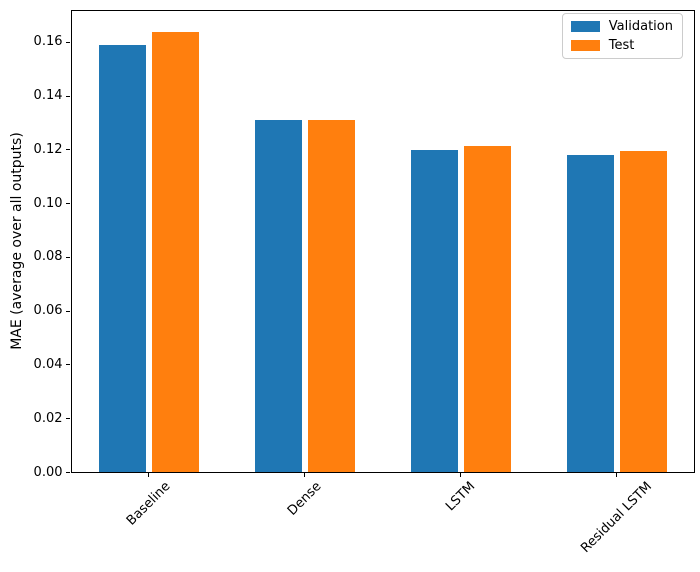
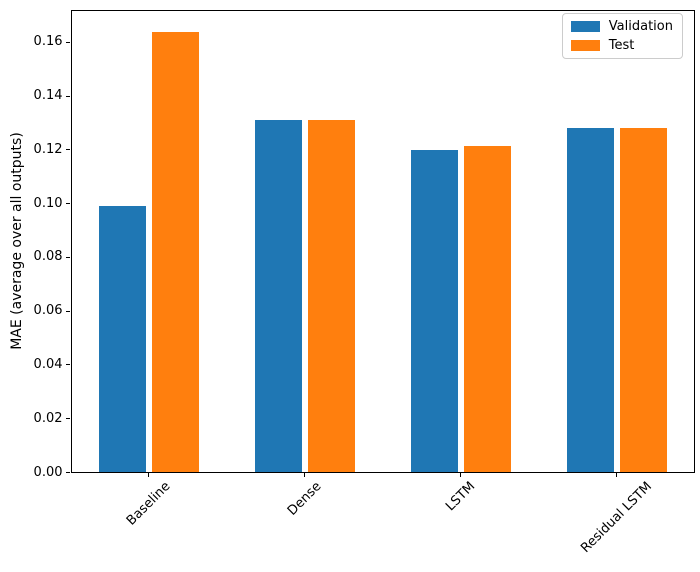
Validation/Baseline: 0.159 -> 0.099
Validation/Residual LSTM: 0.118 -> 0.128
Test/Residual LSTM: 0.119 -> 0.128
